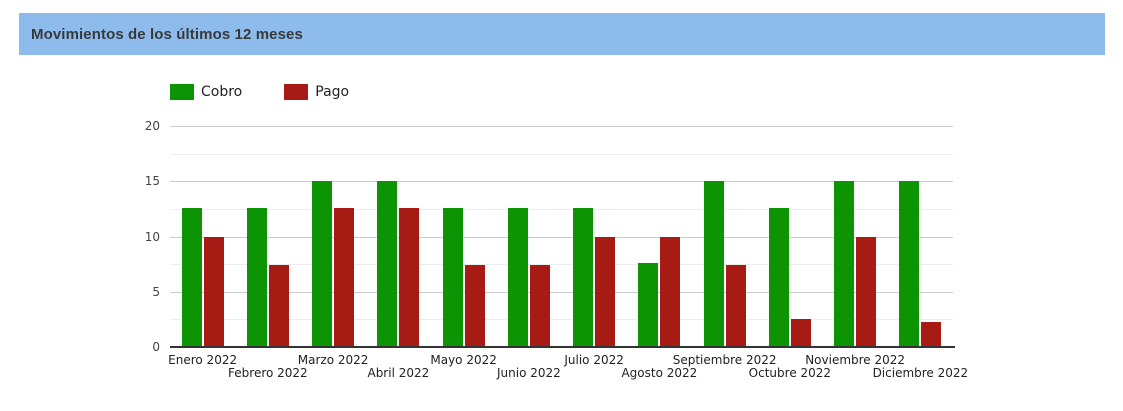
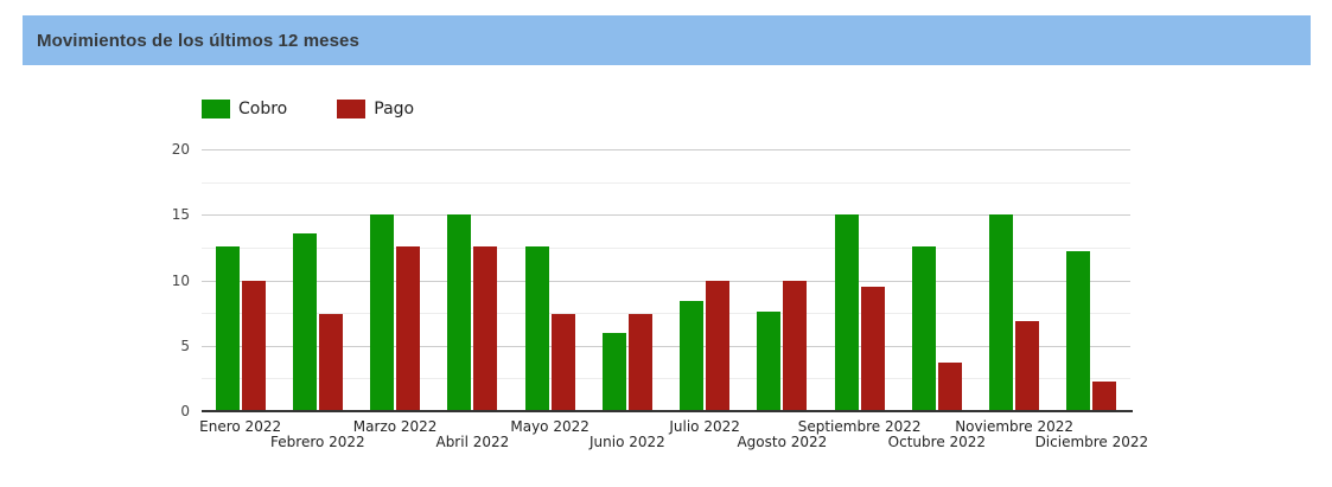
Cobro/Febrero 2022: 12.6 -> 13.6
Cobro/Junio 2022: 12.6 -> 6.0
Cobro/Julio 2022: 12.6 -> 8.4
Pago/Septiembre 2022: 7.4 -> 9.5
Pago/Octubre 2022: 2.5 -> 3.7
Pago/Noviembre 2022: 10.0 -> 6.9
Cobro/Diciembre 2022: 15.0 -> 12.2
